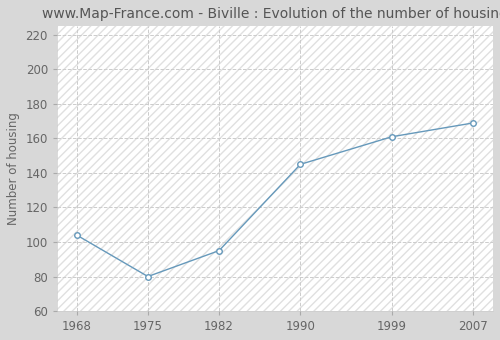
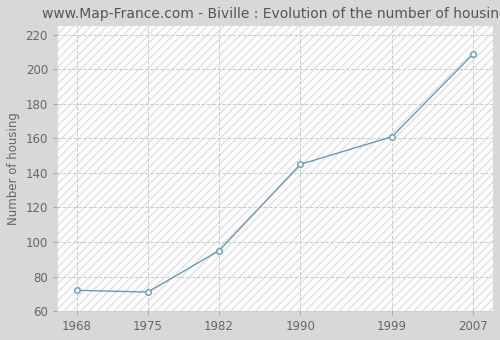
1968: 104 -> 72
1975: 80 -> 71
2007: 169 -> 209
